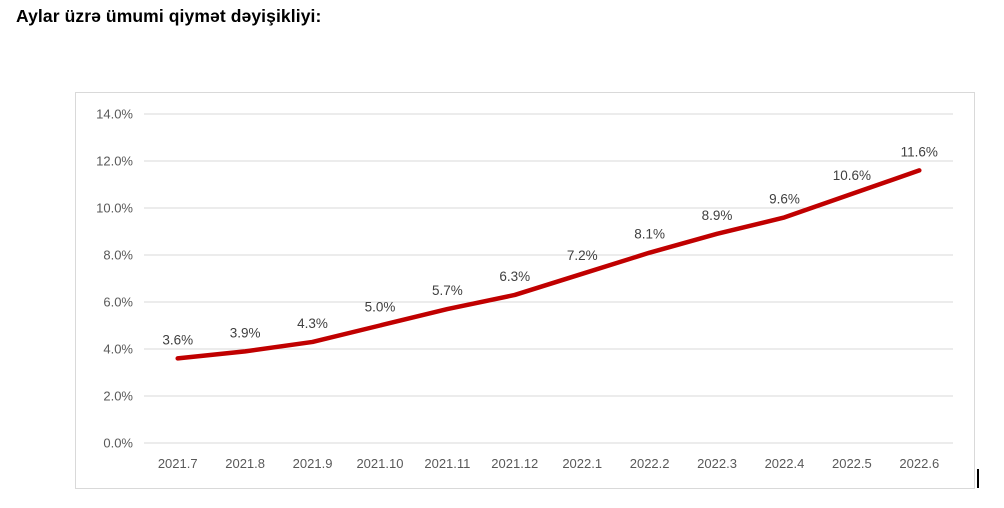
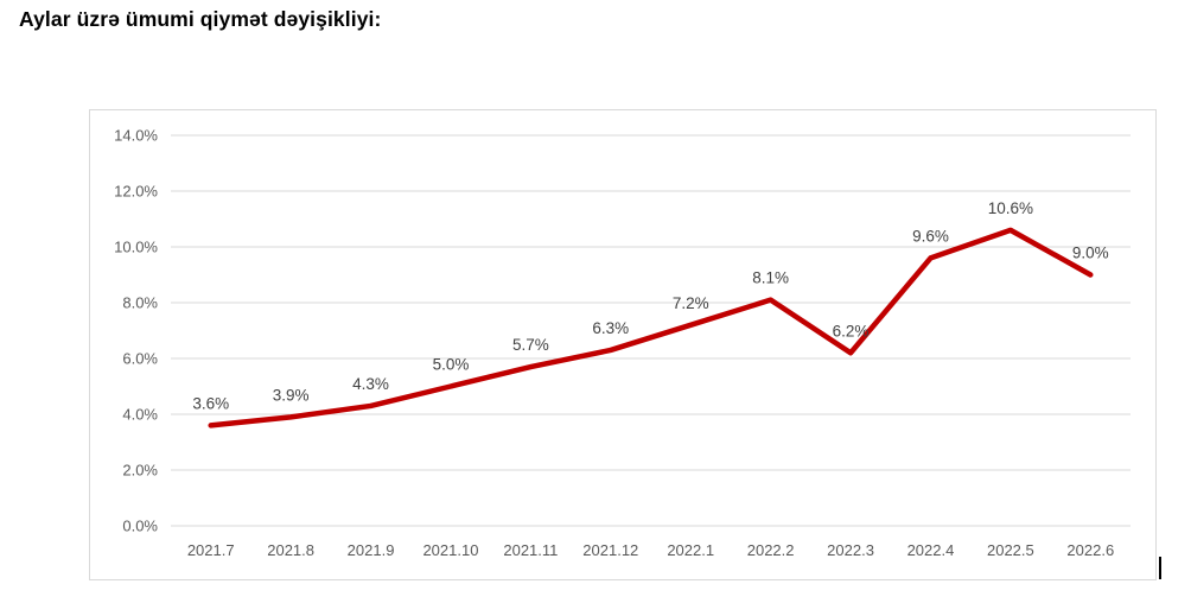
2022.3: 8.9% -> 6.2%
2022.6: 11.6% -> 9.0%
